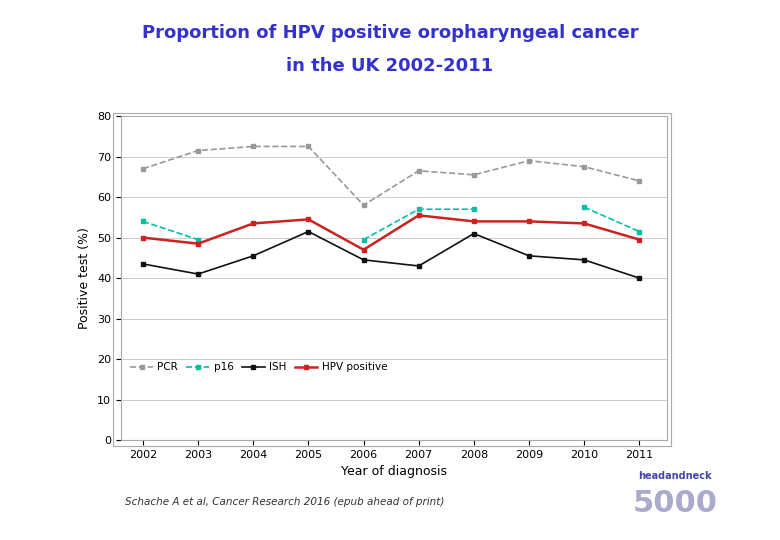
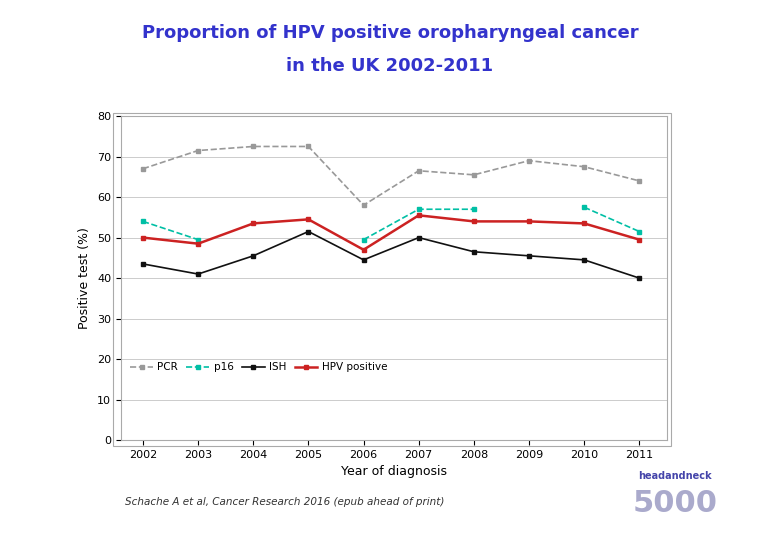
ISH/2007: 43.0 -> 50.0
ISH/2008: 51.0 -> 46.5
